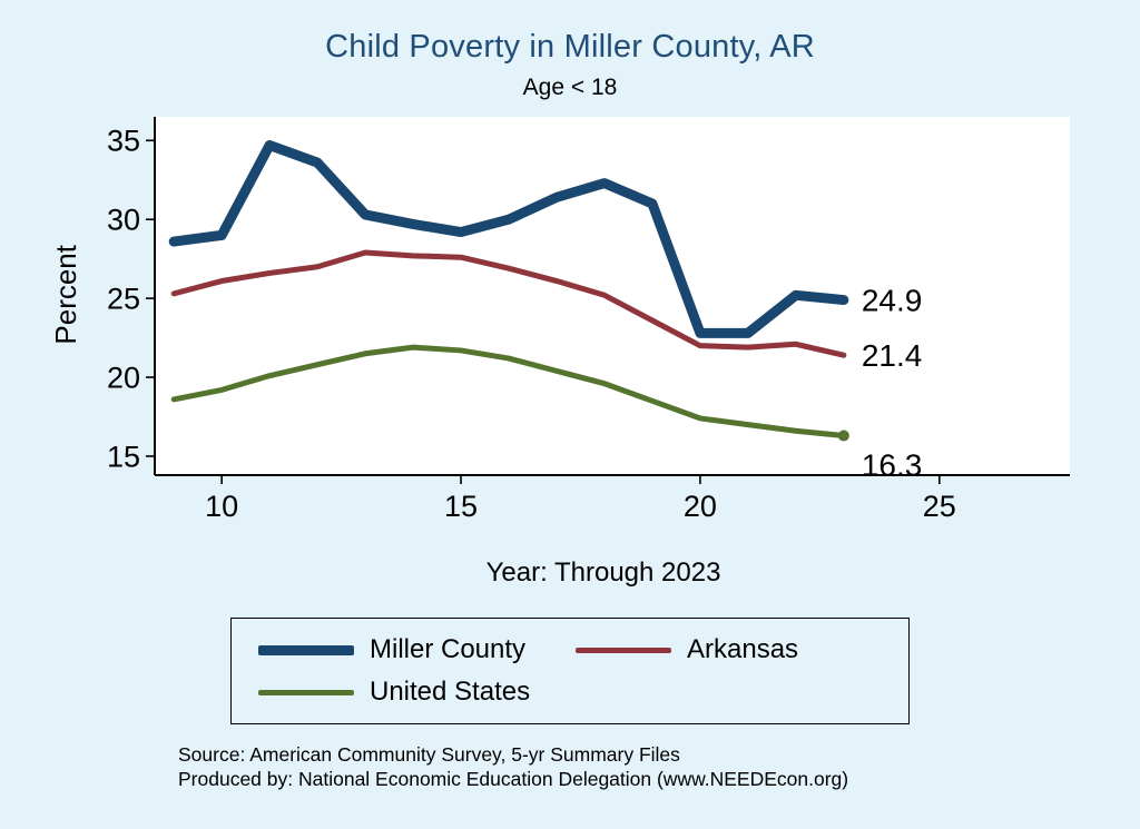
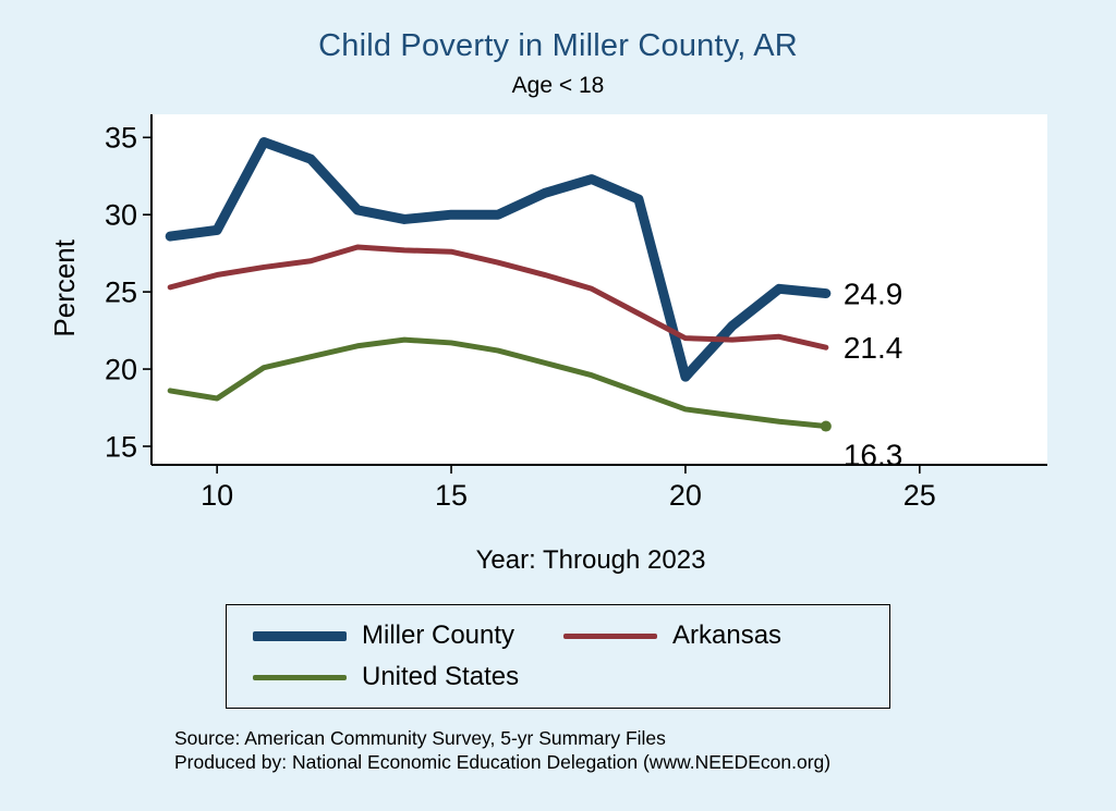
United States/10: 19.2 -> 18.1
Miller County/15: 29.2 -> 30.0
Miller County/20: 22.8 -> 19.5
